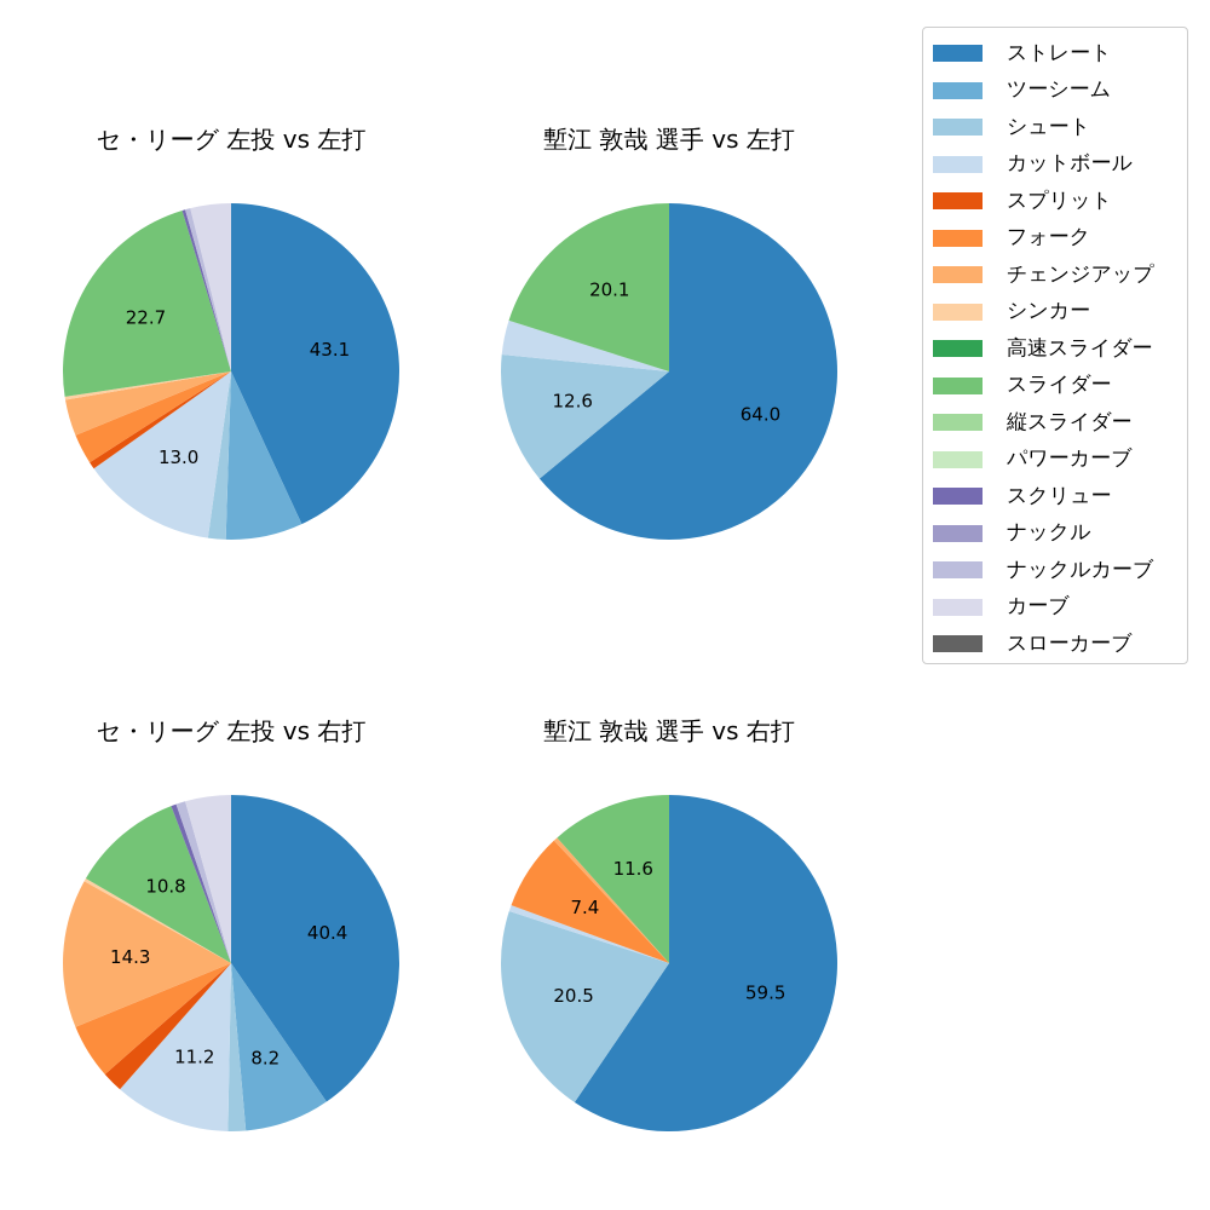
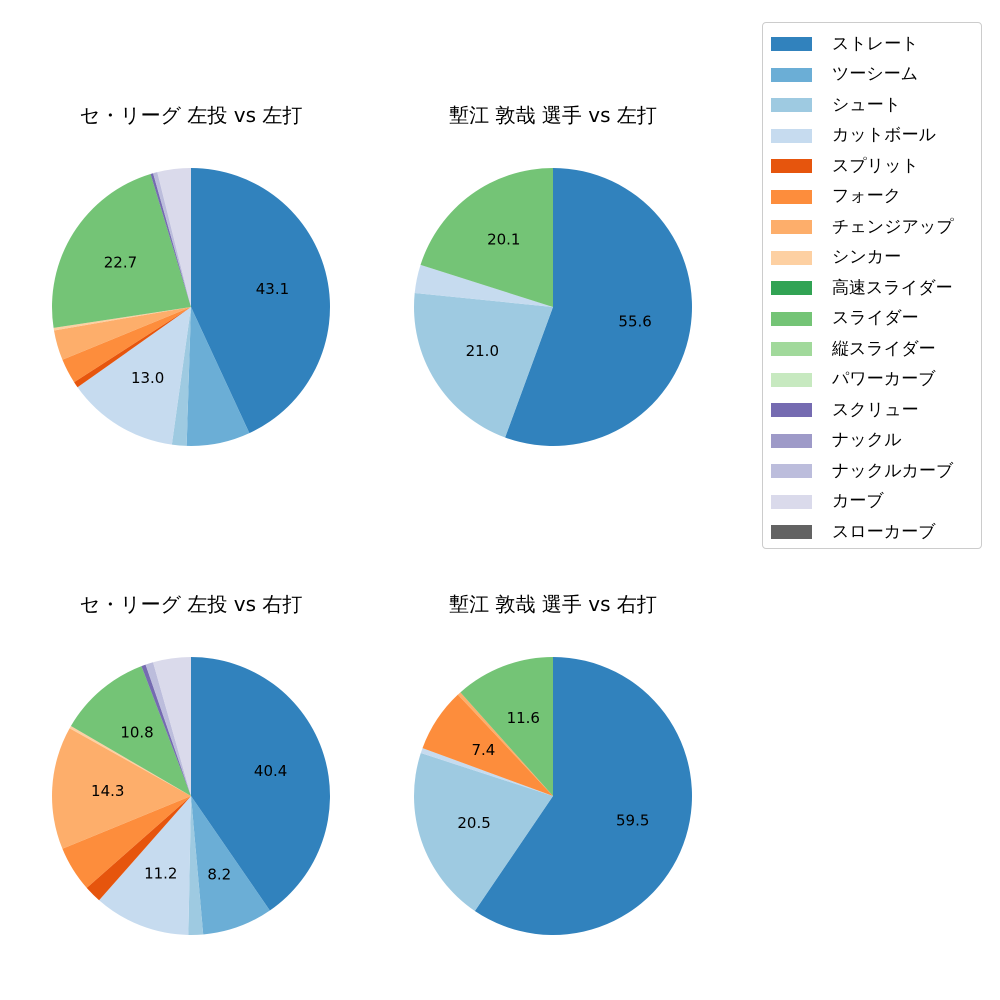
塹江 敦哉 選手 vs 左打/ストレート: 64.0 -> 55.6
塹江 敦哉 選手 vs 左打/シュート: 12.6 -> 21.0
